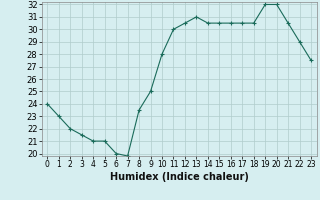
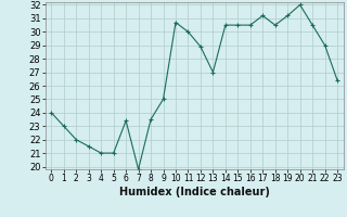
6: 20.0 -> 23.4
10: 28.0 -> 30.7
12: 30.5 -> 28.9
13: 31.0 -> 27.0
17: 30.5 -> 31.2
19: 32.0 -> 31.2
23: 27.5 -> 26.4
